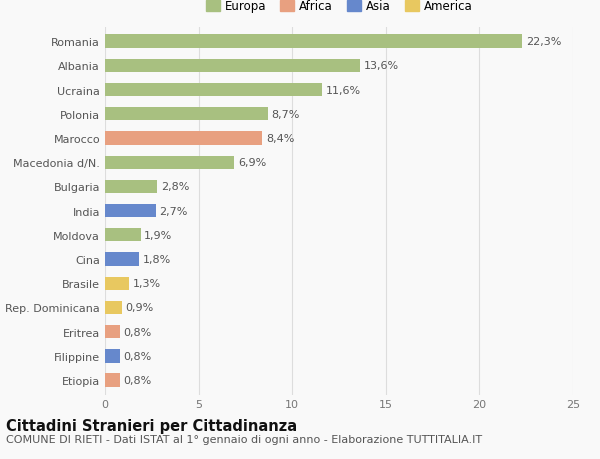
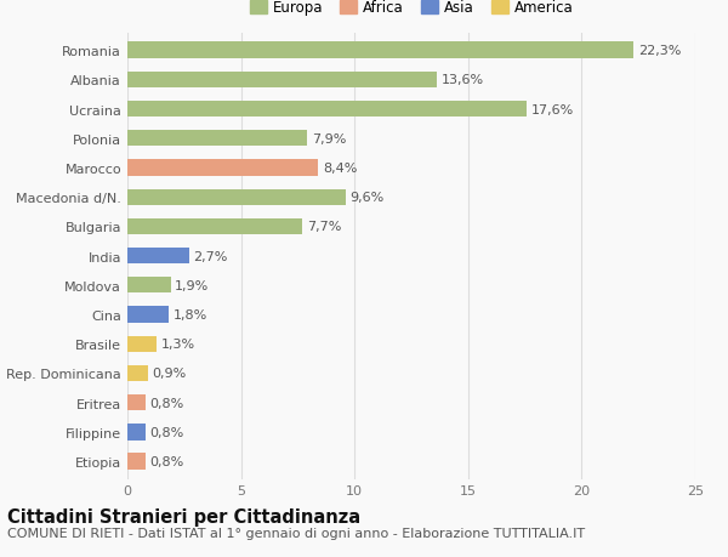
Ucraina: 11,6% -> 17,6%
Polonia: 8,7% -> 7,9%
Macedonia d/N.: 6,9% -> 9,6%
Bulgaria: 2,8% -> 7,7%
